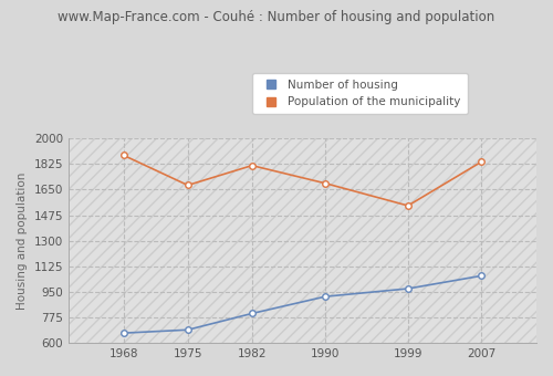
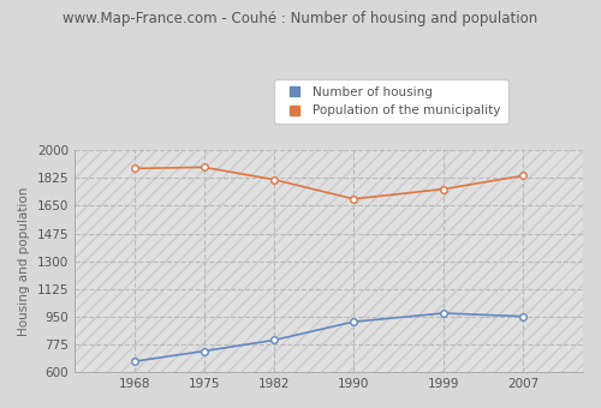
Number of housing/1975: 690 -> 730
Population of the municipality/1975: 1680 -> 1890
Population of the municipality/1999: 1540 -> 1760
Number of housing/2007: 1060 -> 950
